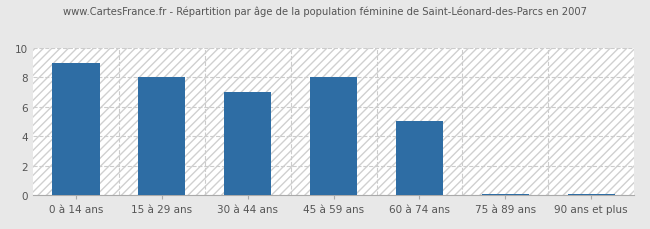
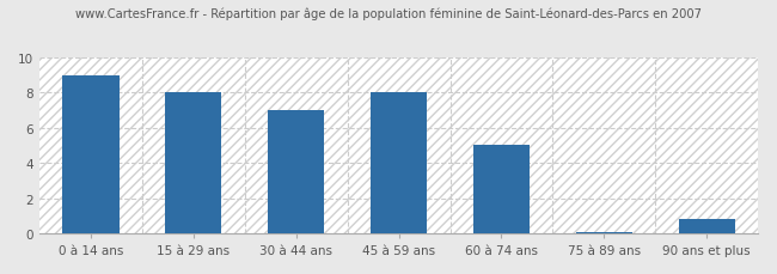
90 ans et plus: 0.1 -> 0.8
